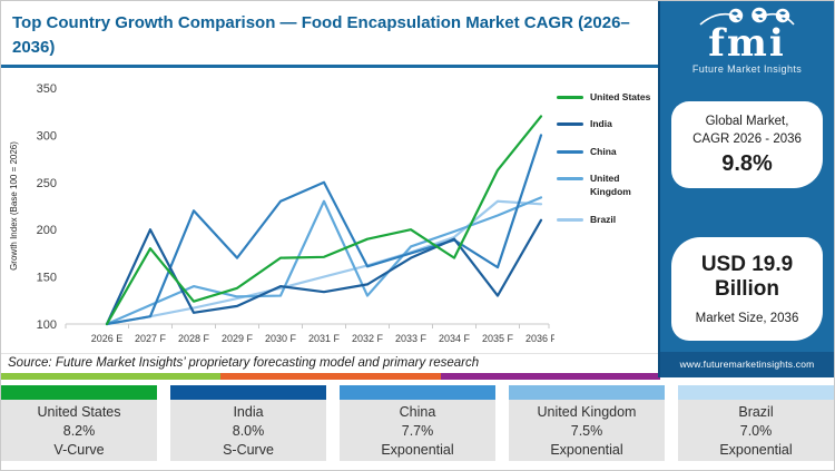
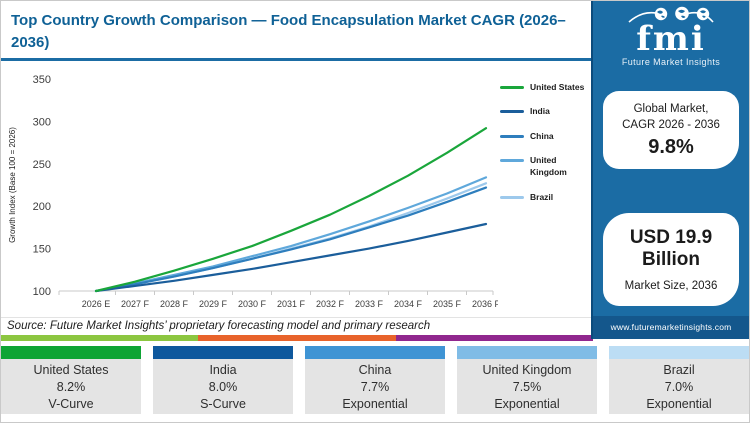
United States/2027 F: 180 -> 110
India/2027 F: 200 -> 110
United Kingdom/2027 F: 120 -> 110
China/2028 F: 220 -> 120
United Kingdom/2028 F: 140 -> 120
China/2029 F: 170 -> 130
United States/2030 F: 170 -> 150
India/2030 F: 140 -> 130
China/2030 F: 230 -> 140
United Kingdom/2030 F: 130 -> 140
China/2031 F: 250 -> 150
United Kingdom/2031 F: 230 -> 150
United Kingdom/2032 F: 130 -> 170
United States/2033 F: 200 -> 210
India/2033 F: 170 -> 150
United States/2034 F: 170 -> 240
India/2034 F: 190 -> 160
India/2035 F: 130 -> 170
China/2035 F: 160 -> 200
Brazil/2035 F: 230 -> 210
United States/2036 F: 320 -> 290
India/2036 F: 210 -> 180
China/2036 F: 300 -> 220
